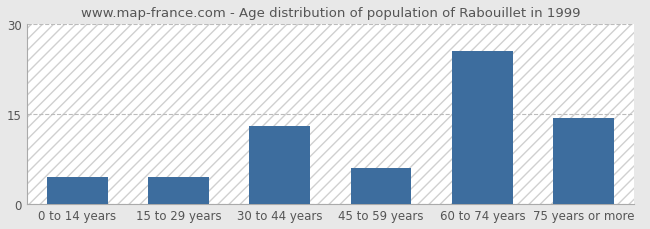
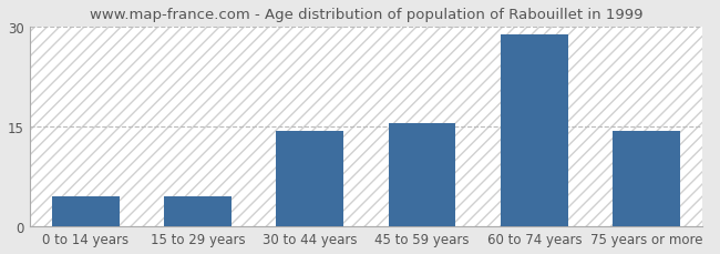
30 to 44 years: 13.0 -> 14.3
45 to 59 years: 6.0 -> 15.5
60 to 74 years: 25.6 -> 28.8
